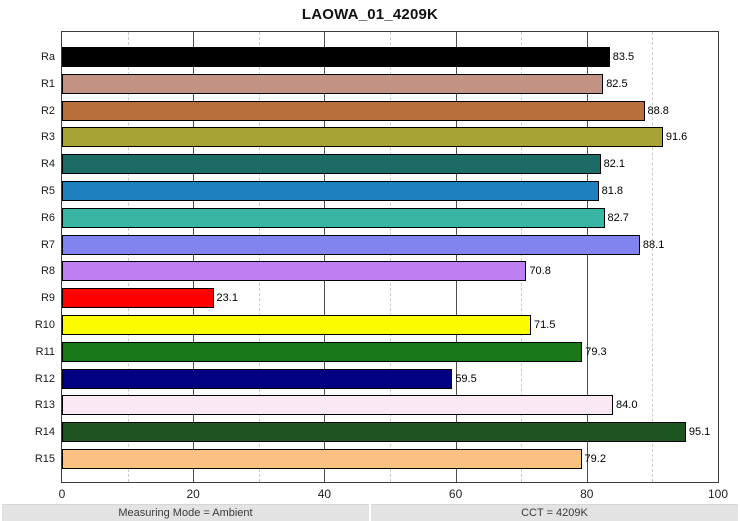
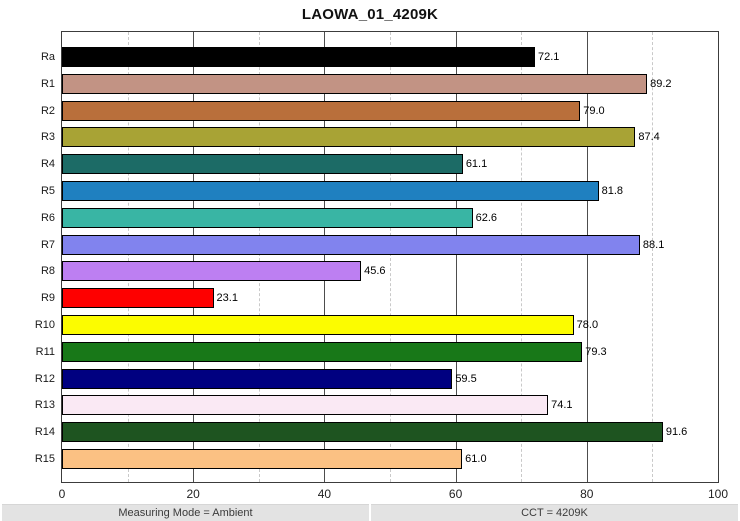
Ra: 83.5 -> 72.1
R1: 82.5 -> 89.2
R2: 88.8 -> 79.0
R3: 91.6 -> 87.4
R4: 82.1 -> 61.1
R6: 82.7 -> 62.6
R8: 70.8 -> 45.6
R10: 71.5 -> 78.0
R13: 84.0 -> 74.1
R14: 95.1 -> 91.6
R15: 79.2 -> 61.0
